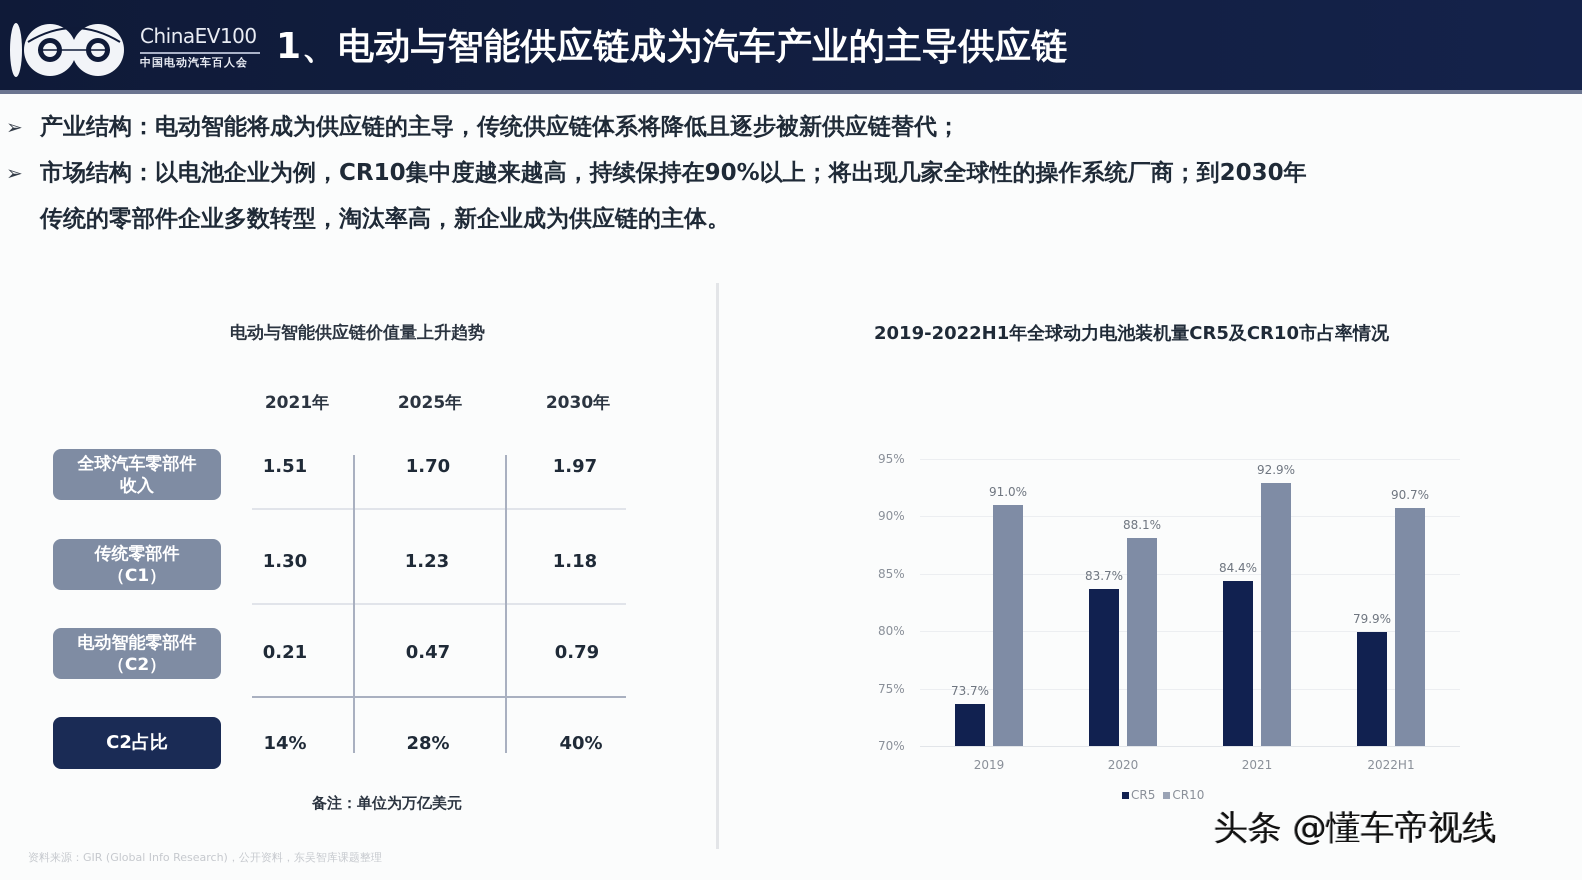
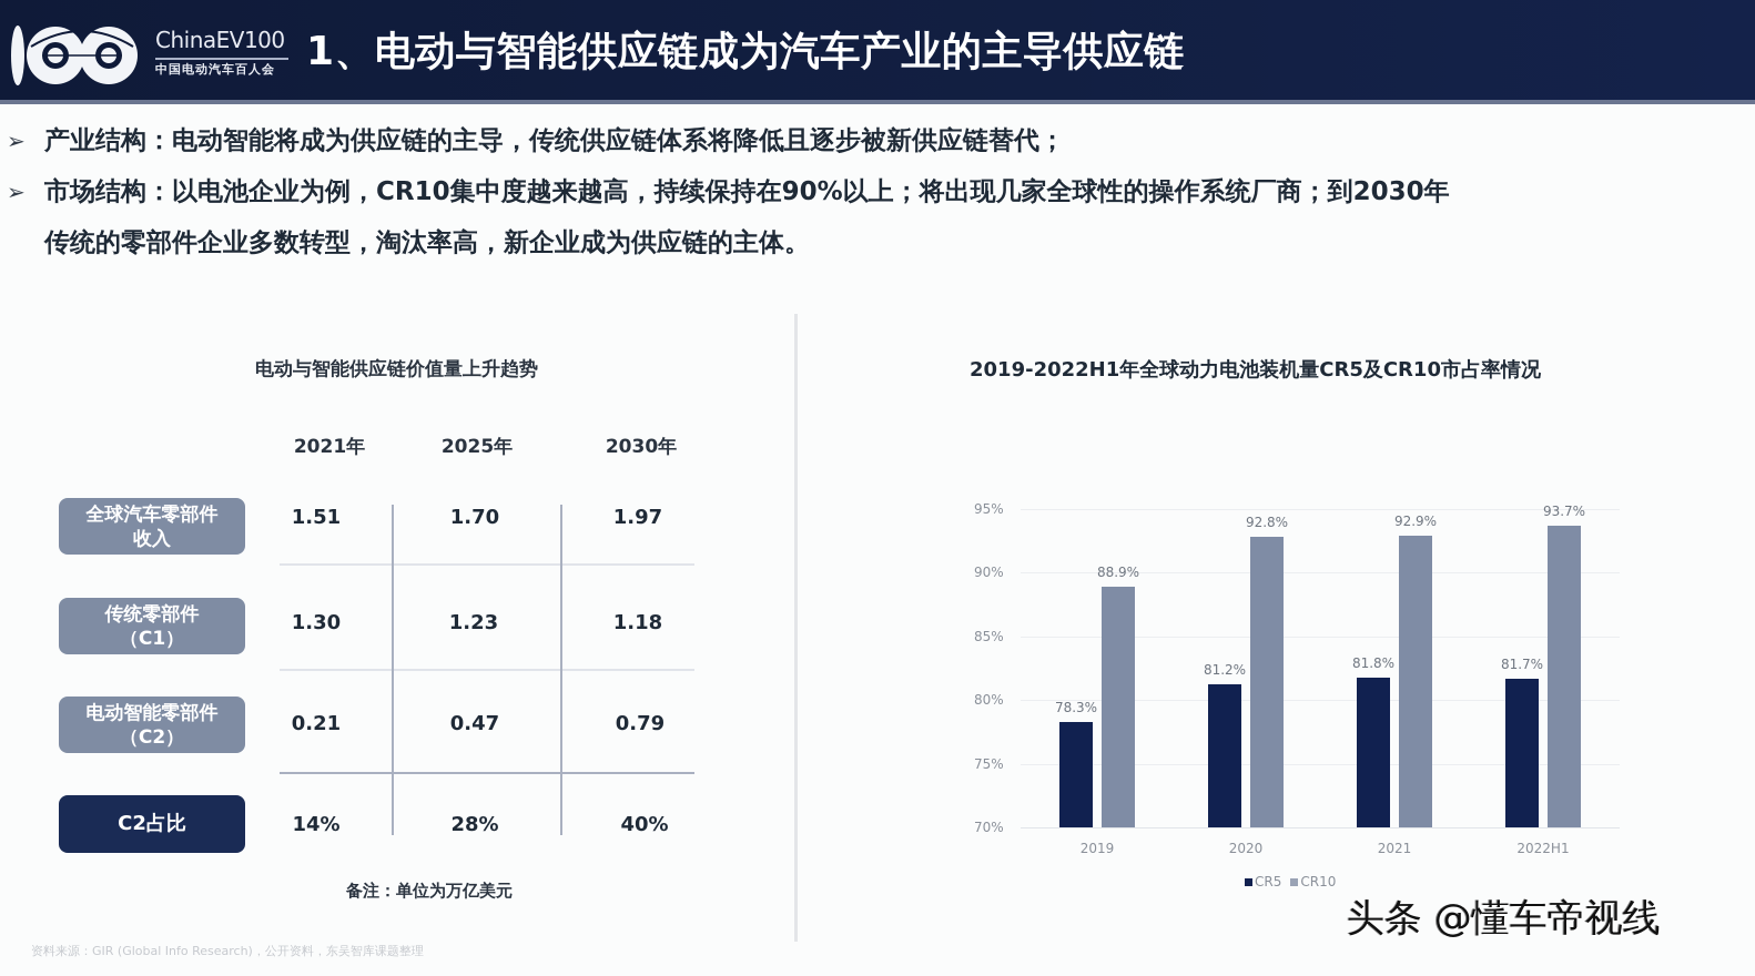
CR5/2019: 73.7% -> 78.3%
CR10/2019: 91.0% -> 88.9%
CR5/2020: 83.7% -> 81.2%
CR10/2020: 88.1% -> 92.8%
CR5/2021: 84.4% -> 81.8%
CR5/2022H1: 79.9% -> 81.7%
CR10/2022H1: 90.7% -> 93.7%
